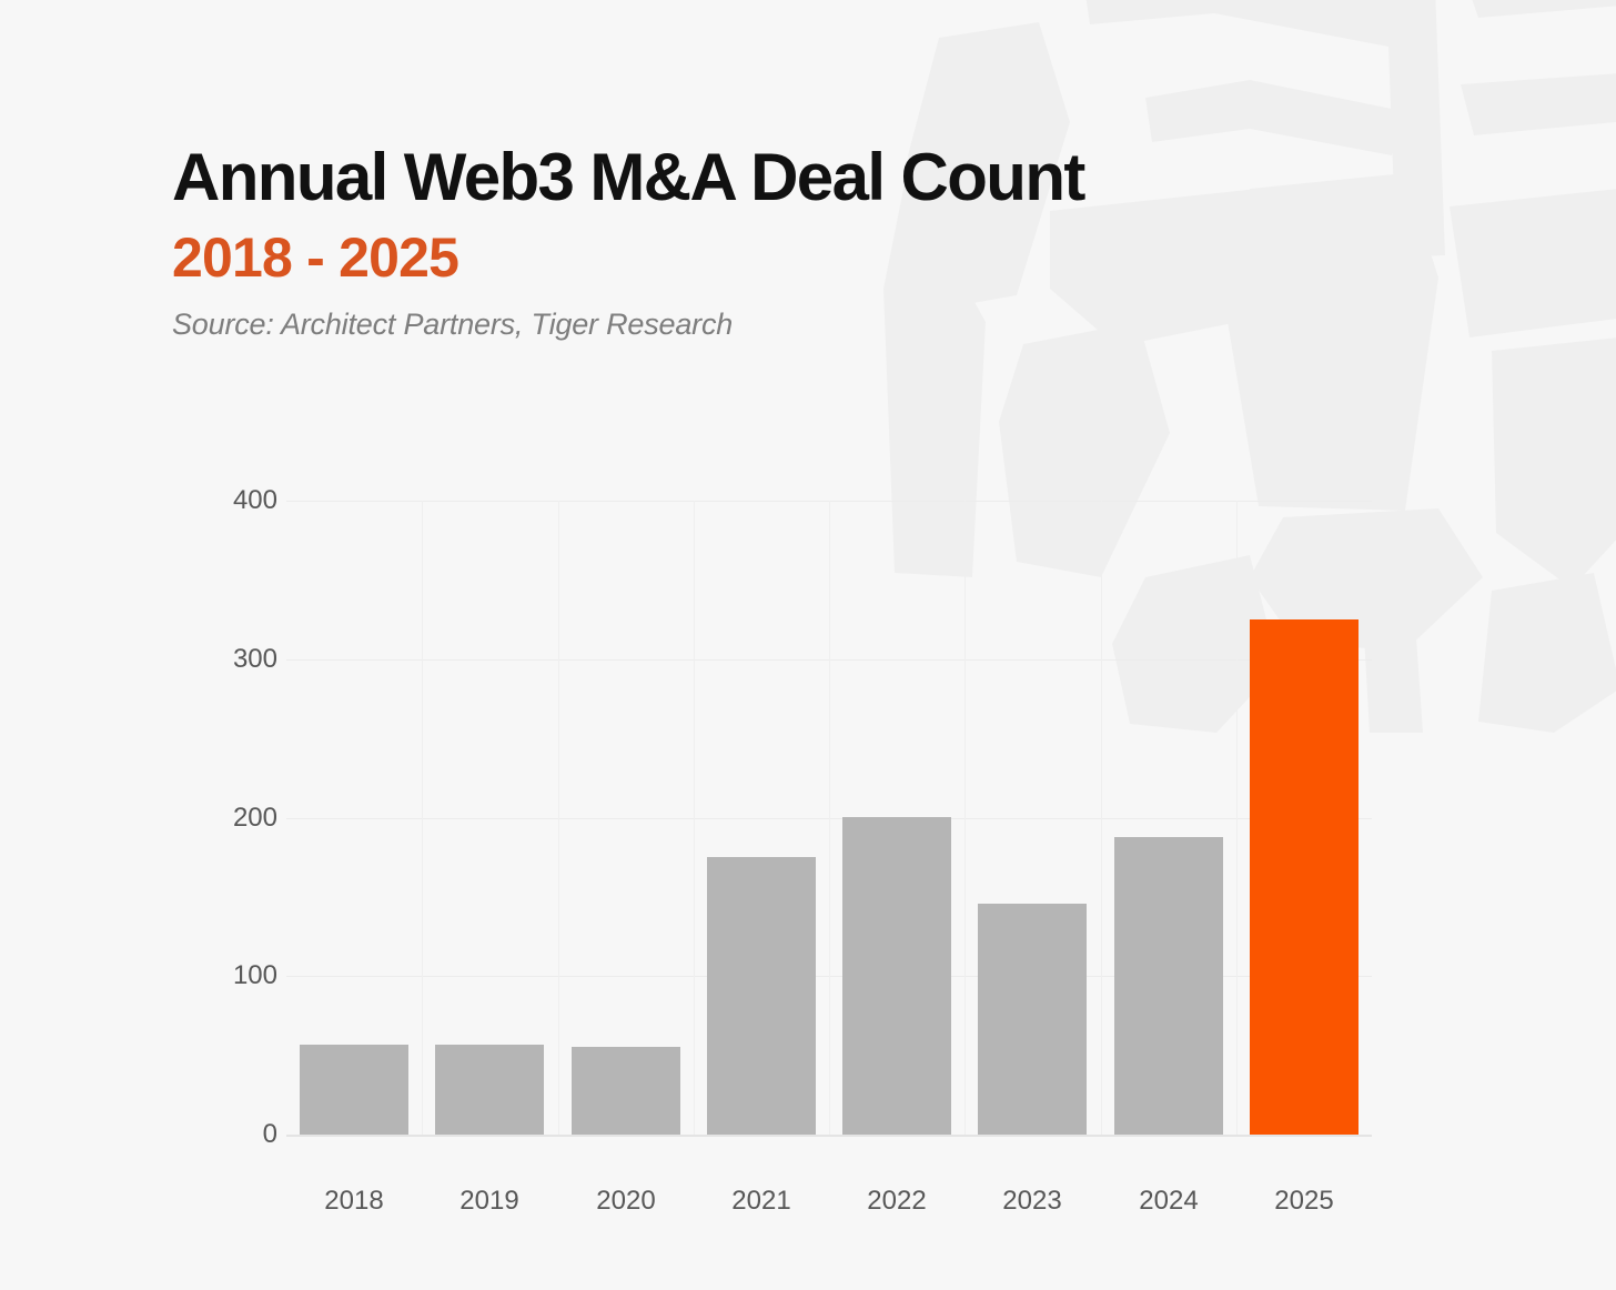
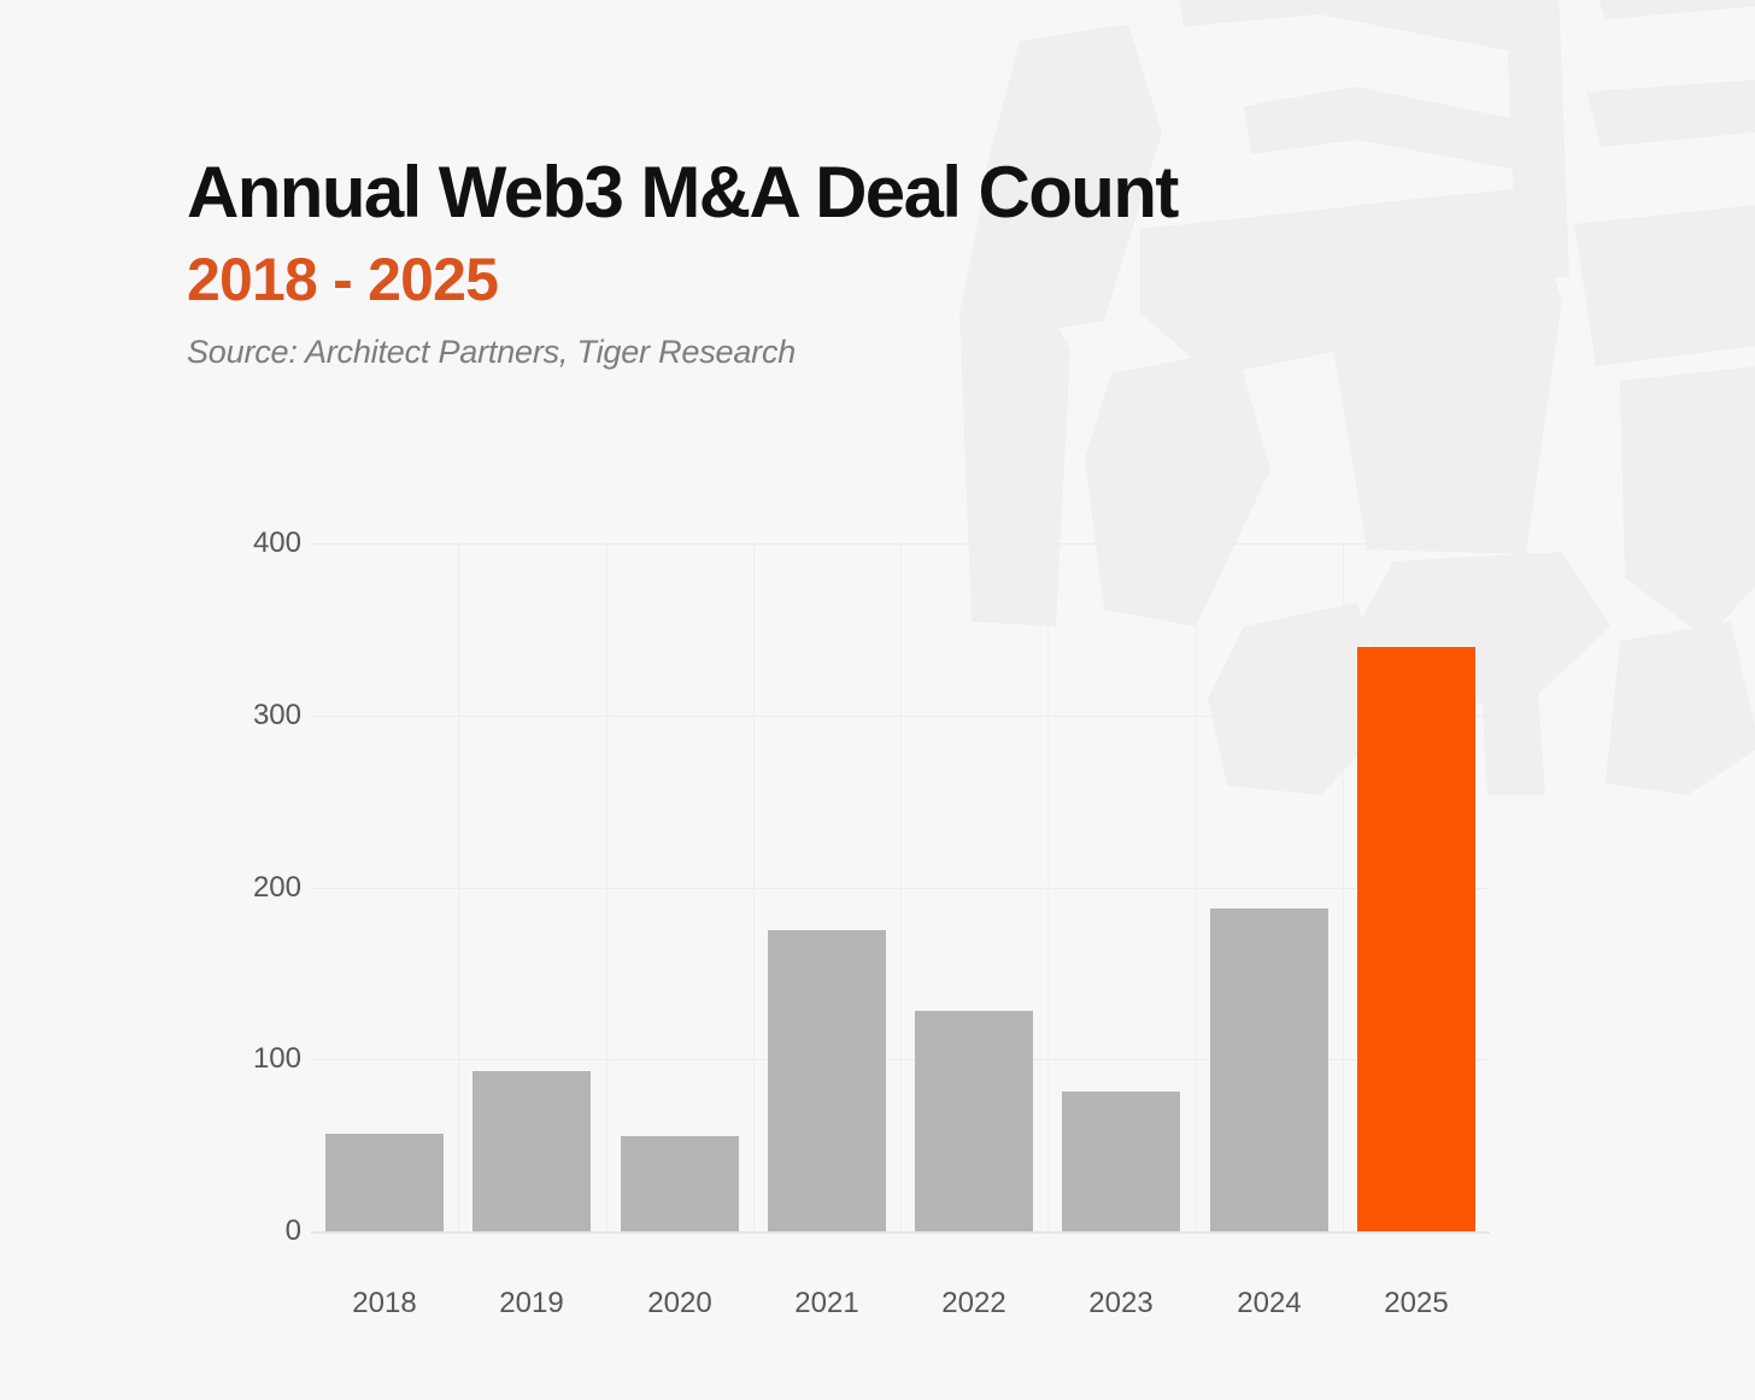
2019: 57 -> 93
2022: 200 -> 128
2023: 146 -> 81
2025: 325 -> 340
